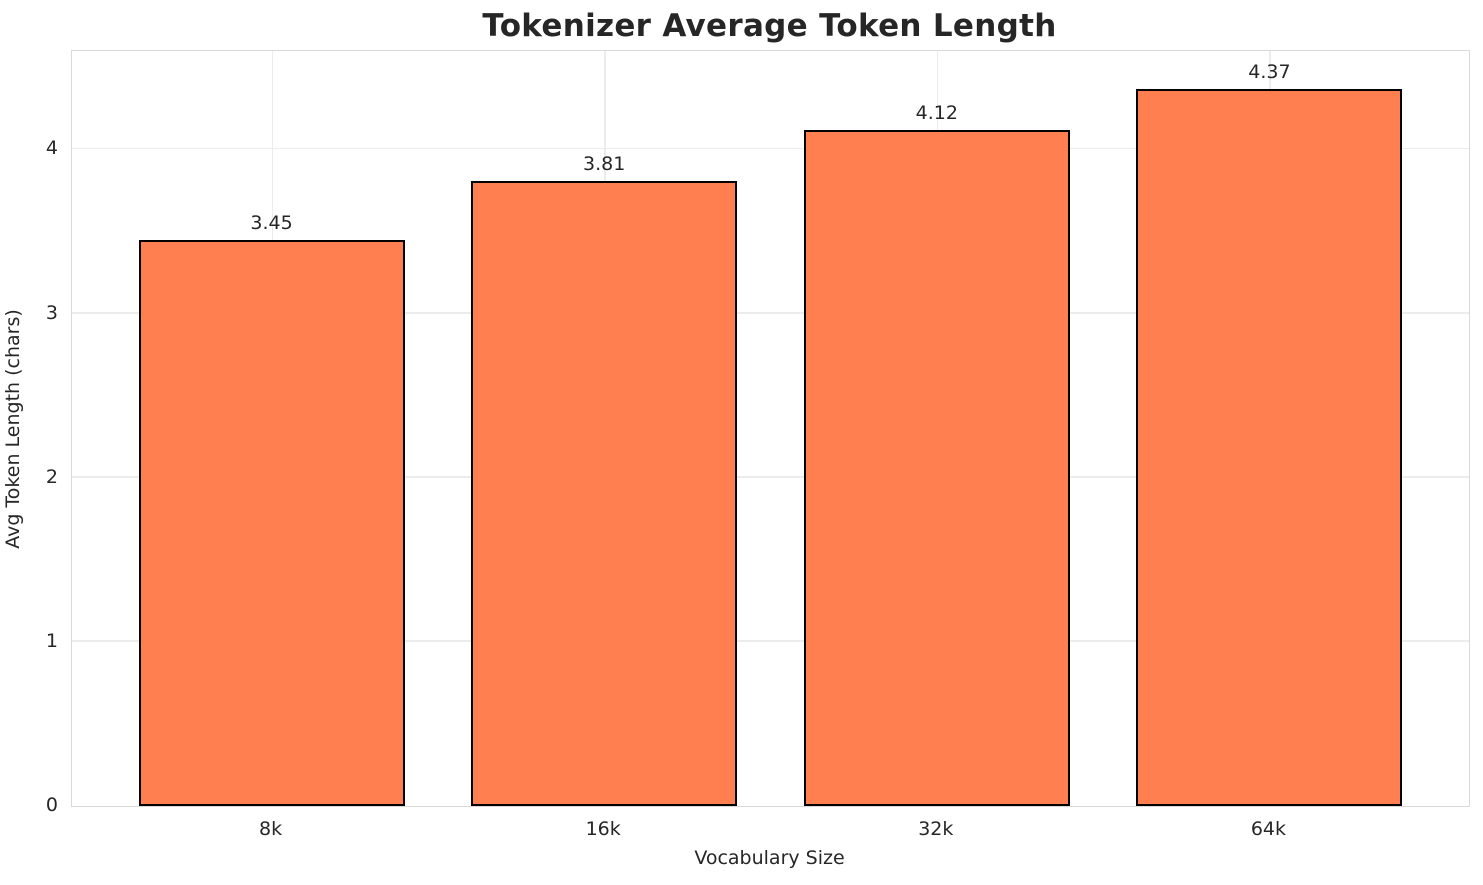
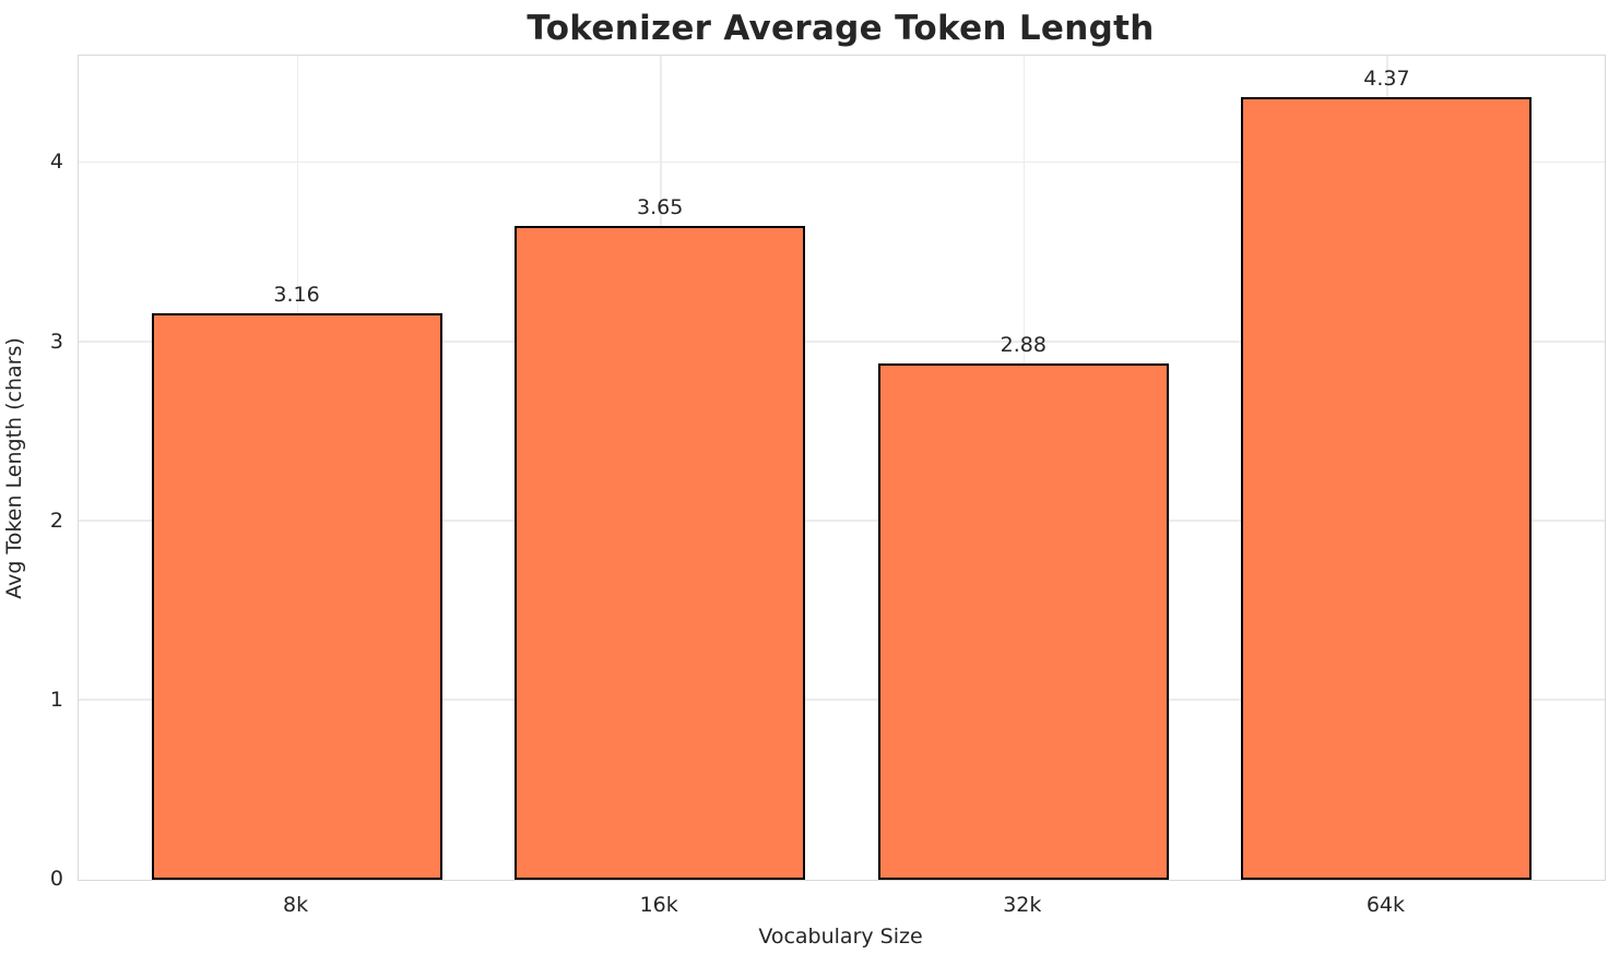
8k: 3.45 -> 3.16
16k: 3.81 -> 3.65
32k: 4.12 -> 2.88
